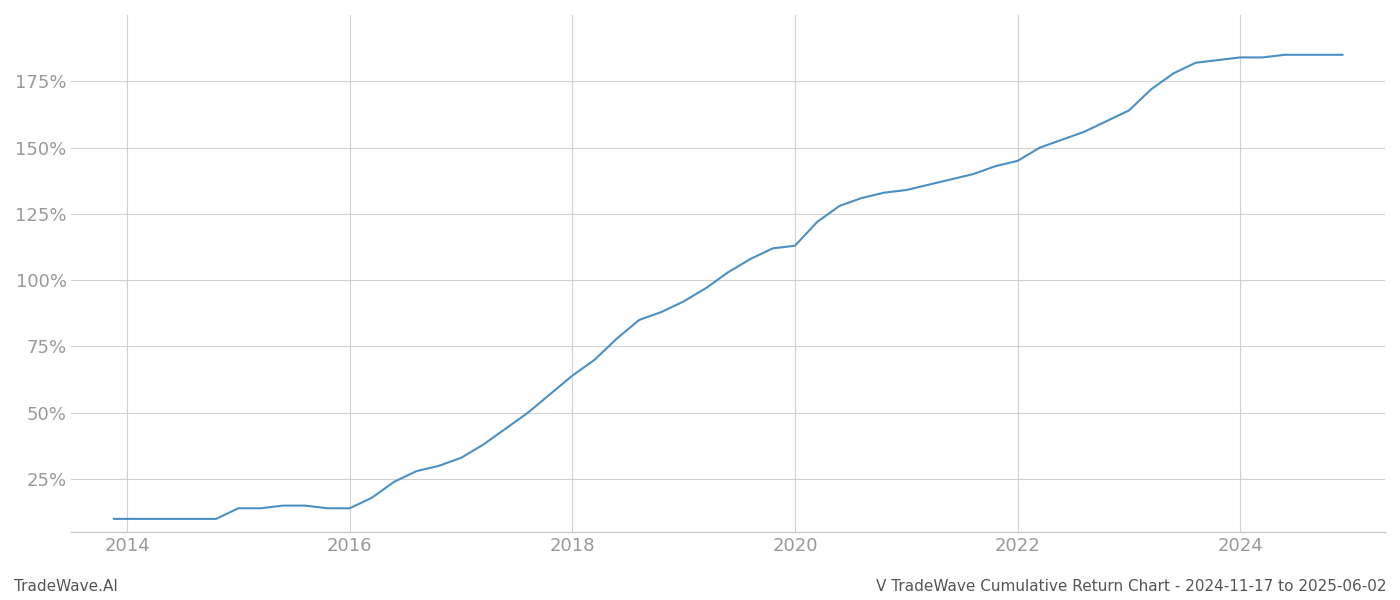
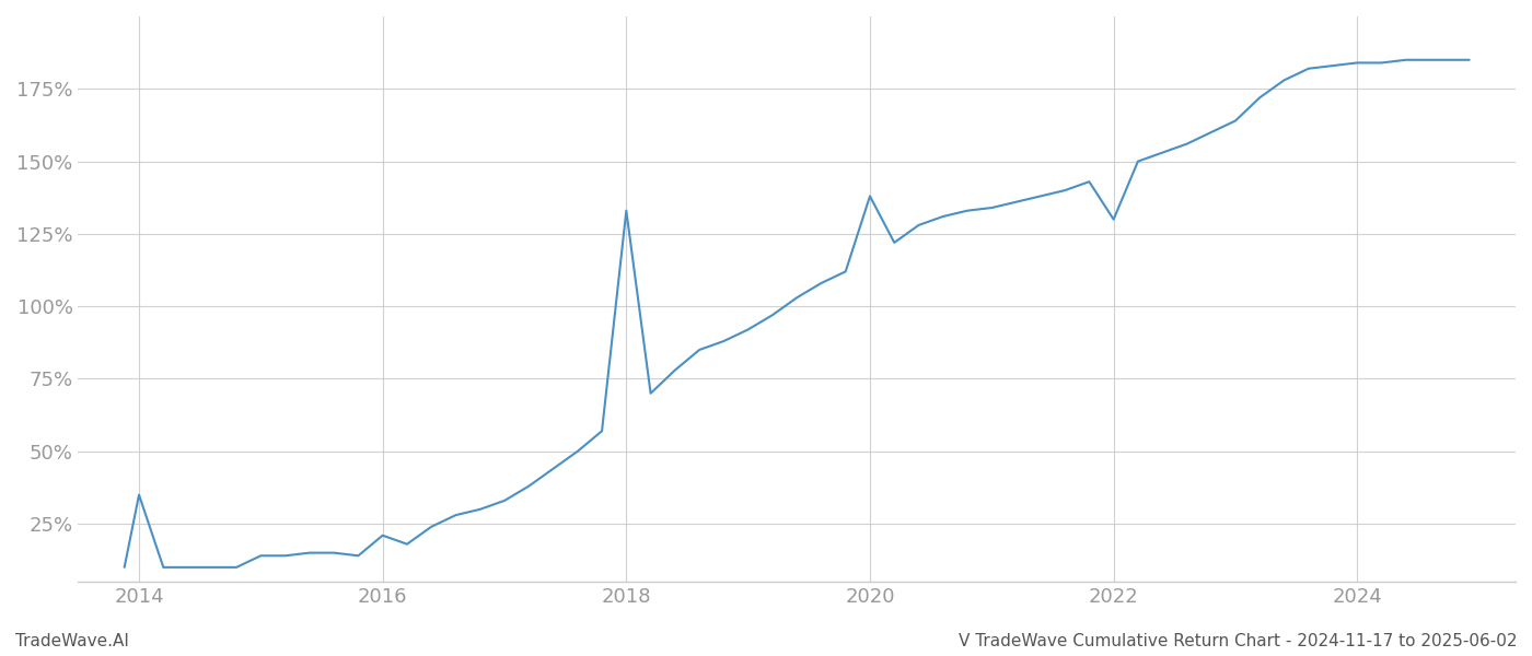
2014: 10% -> 35%
2016: 14% -> 21%
2018: 64% -> 133%
2020: 113% -> 138%
2022: 145% -> 130%
